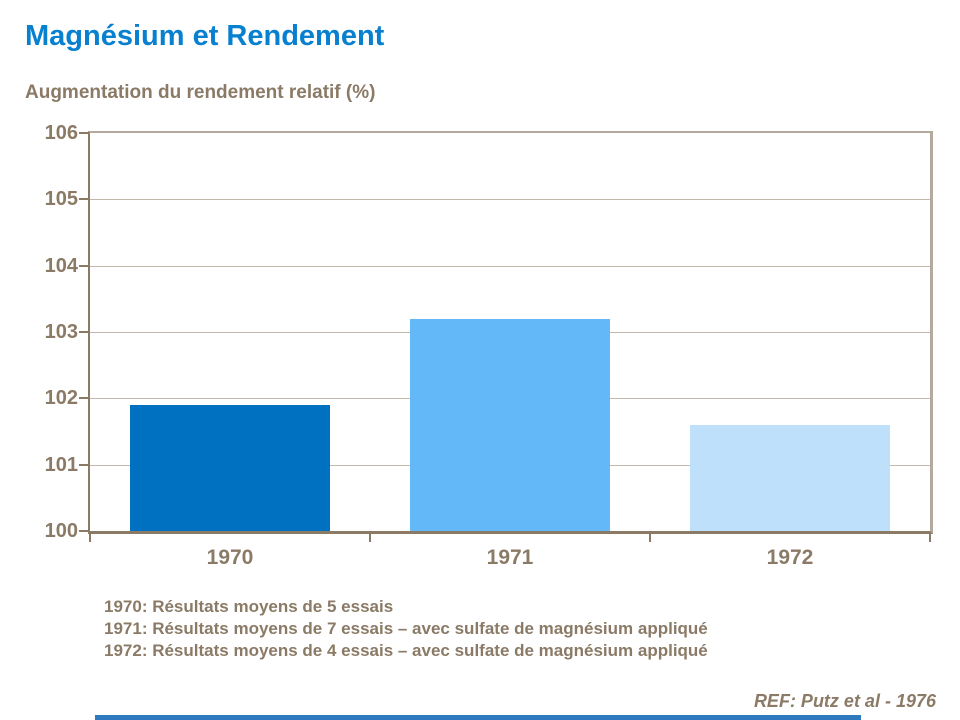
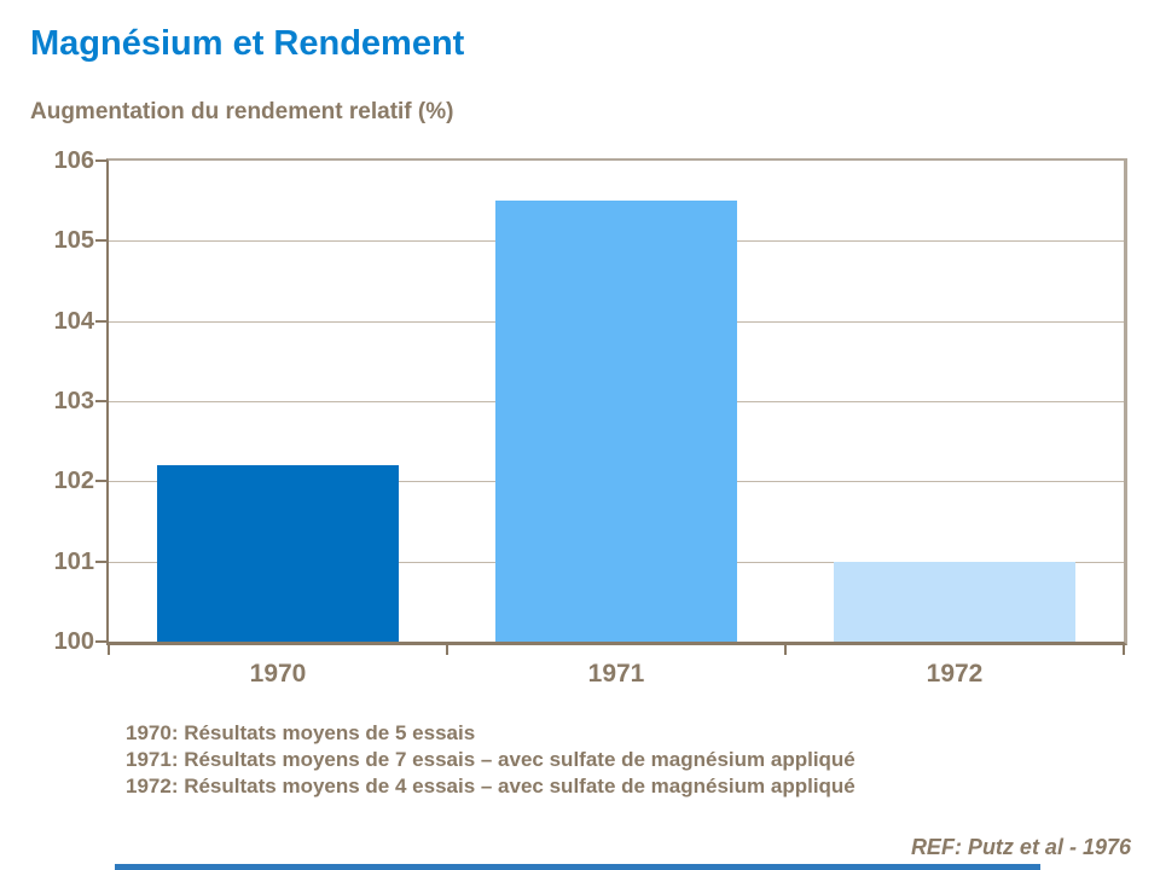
1970: 101.9 -> 102.2
1971: 103.2 -> 105.5
1972: 101.6 -> 101.0
